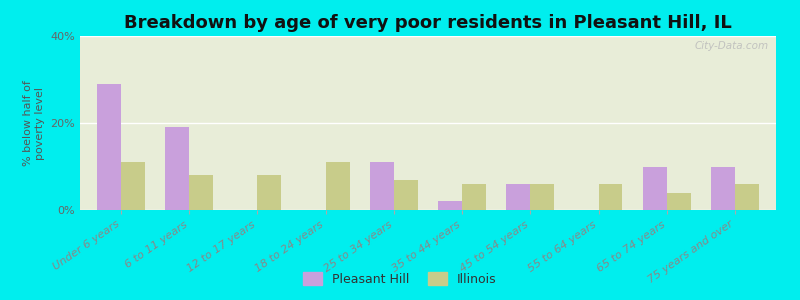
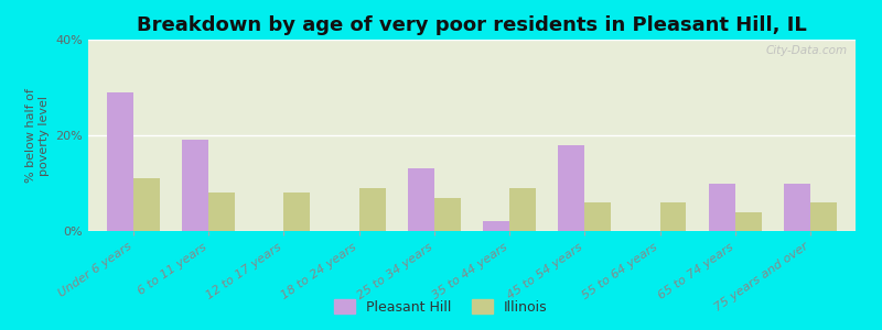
Illinois/18 to 24 years: 11% -> 9%
Pleasant Hill/25 to 34 years: 11% -> 13%
Illinois/35 to 44 years: 6% -> 9%
Pleasant Hill/45 to 54 years: 6% -> 18%
